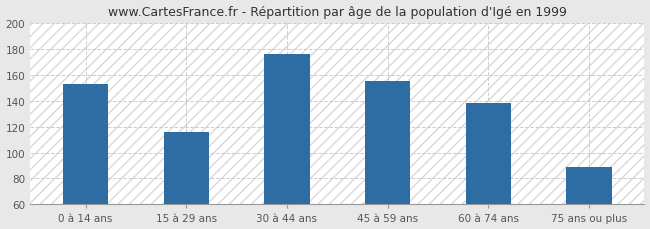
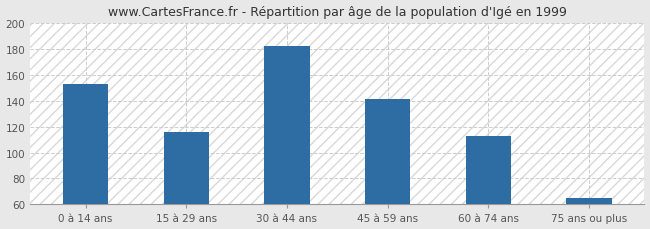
30 à 44 ans: 176 -> 182
45 à 59 ans: 155 -> 141
60 à 74 ans: 138 -> 113
75 ans ou plus: 89 -> 65
